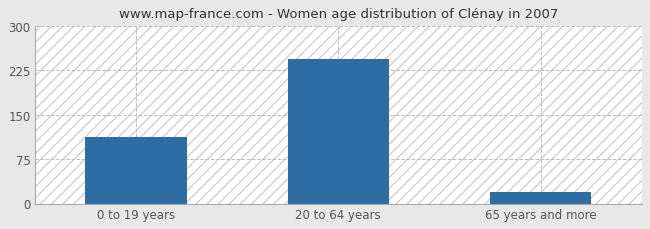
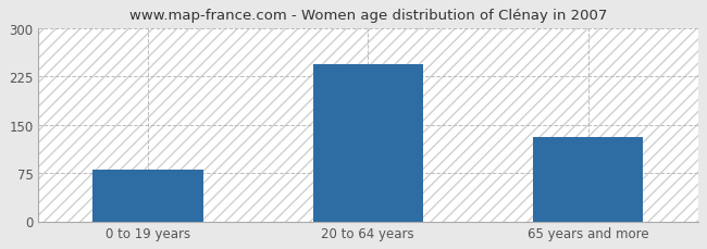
0 to 19 years: 113 -> 80
65 years and more: 20 -> 130
